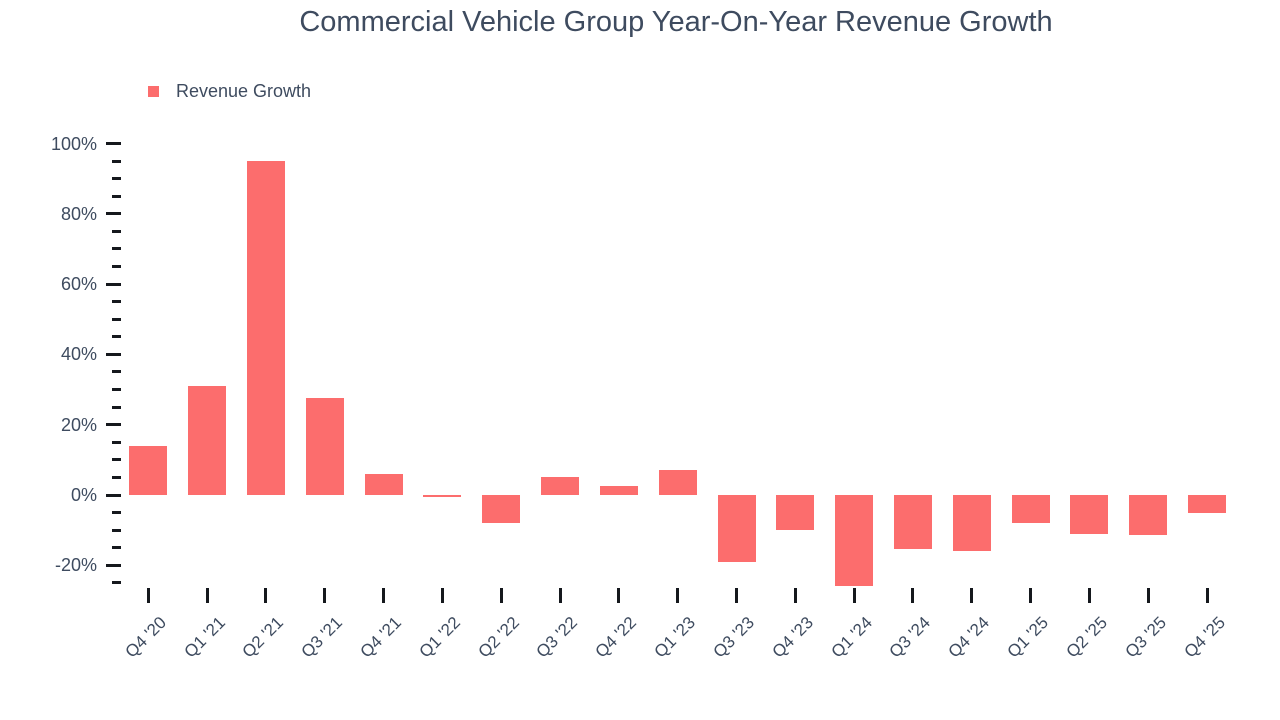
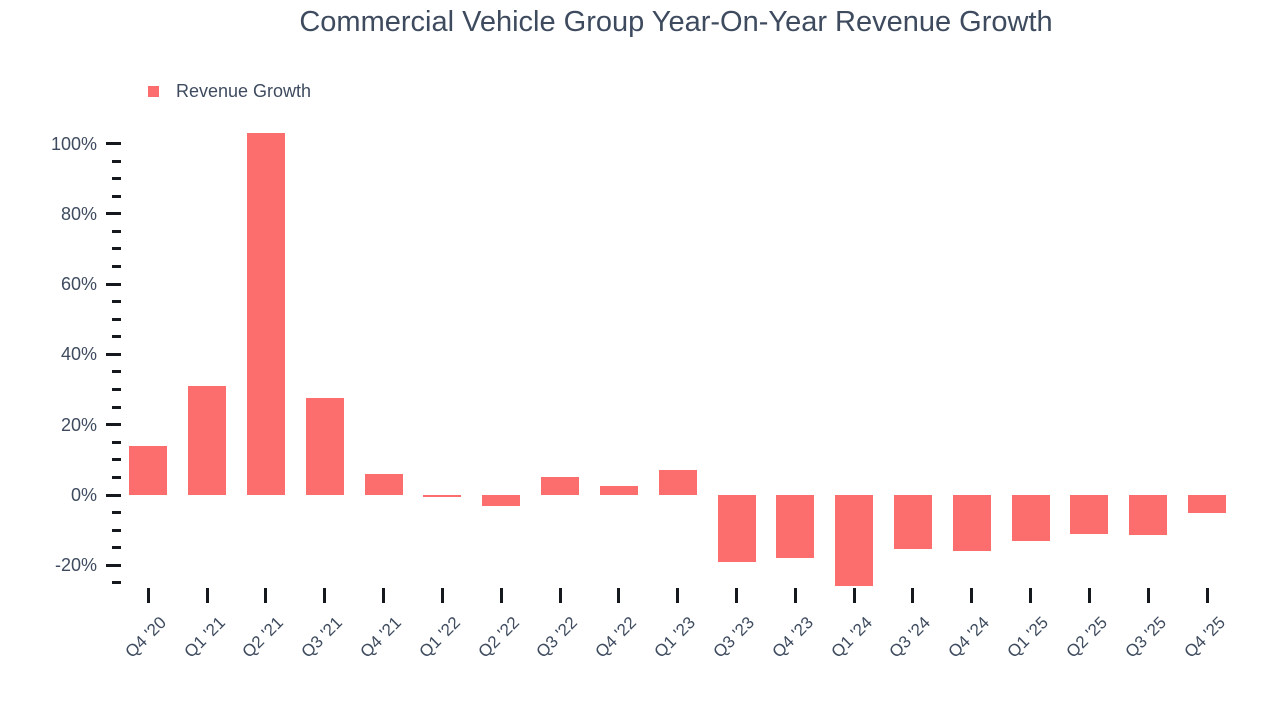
Q2 '21: 95% -> 103%
Q2 '22: -8% -> -3%
Q4 '23: -10% -> -18%
Q1 '25: -8% -> -13%
